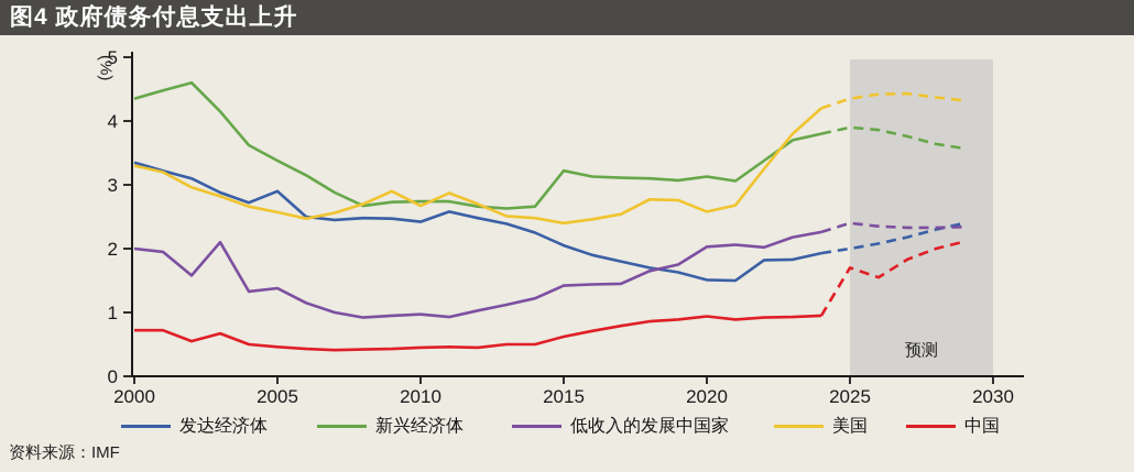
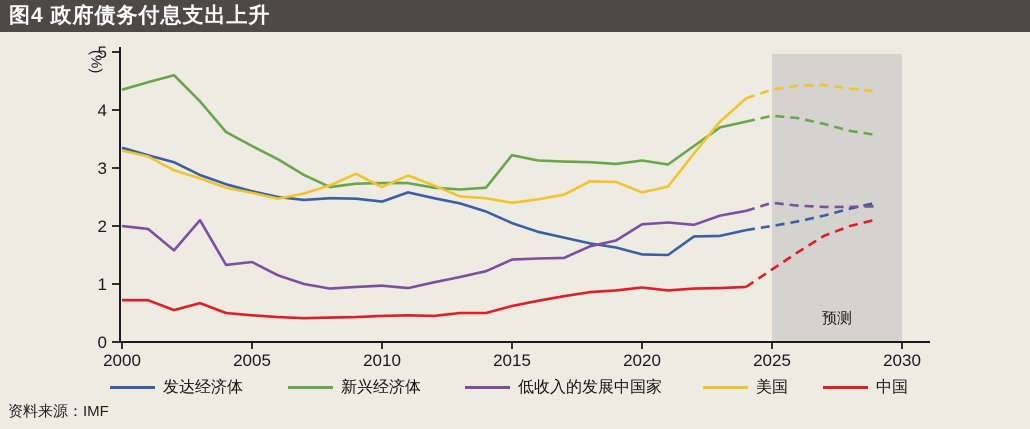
发达经济体/2005: 2.9 -> 2.6
中国/2025: 1.7 -> 1.2
